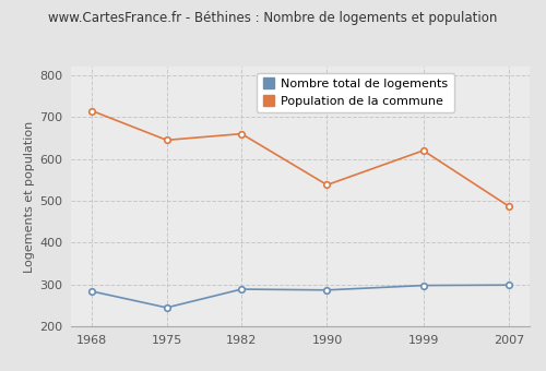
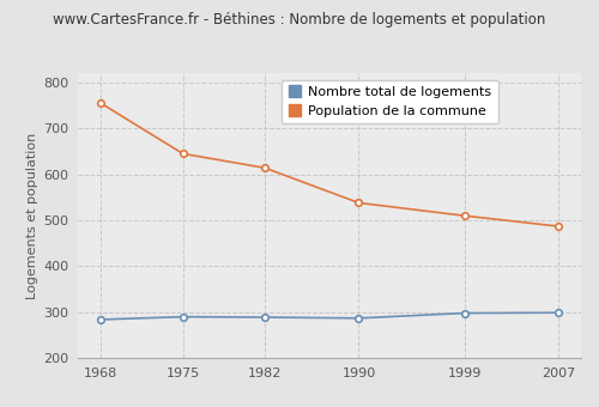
Population de la commune/1968: 715 -> 755
Nombre total de logements/1975: 245 -> 290
Population de la commune/1982: 660 -> 614
Population de la commune/1999: 620 -> 510
